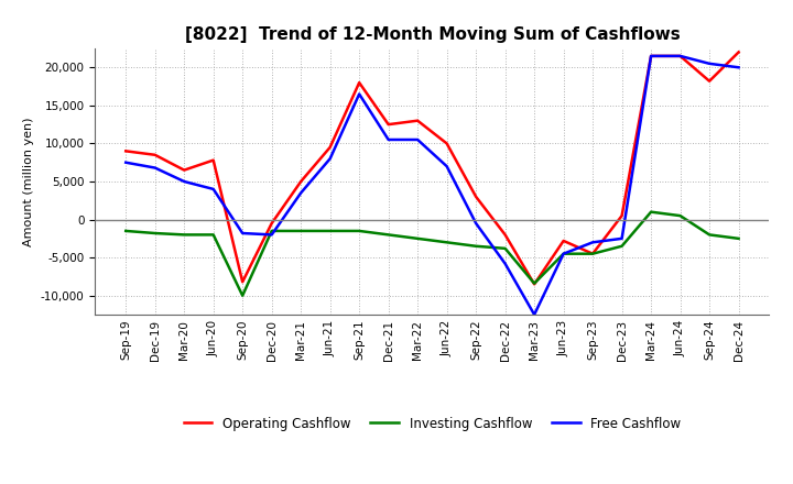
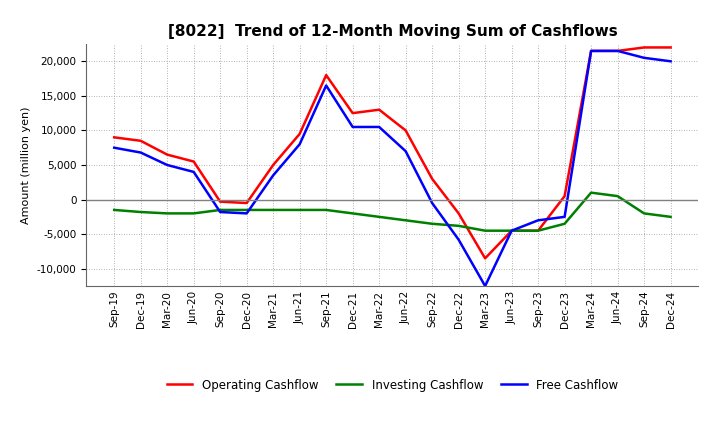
Operating Cashflow/Jun-20: 7,800 -> 5,500
Operating Cashflow/Sep-20: -8,200 -> -300
Investing Cashflow/Sep-20: -10,000 -> -1,500
Investing Cashflow/Mar-23: -8,400 -> -4,500
Operating Cashflow/Jun-23: -2,800 -> -4,500
Operating Cashflow/Sep-24: 18,200 -> 22,000
